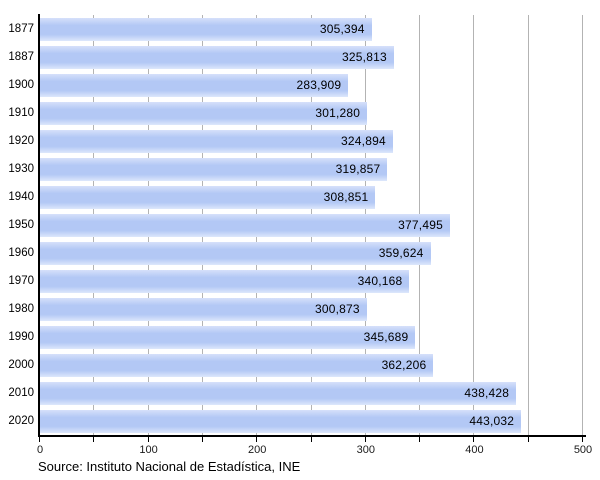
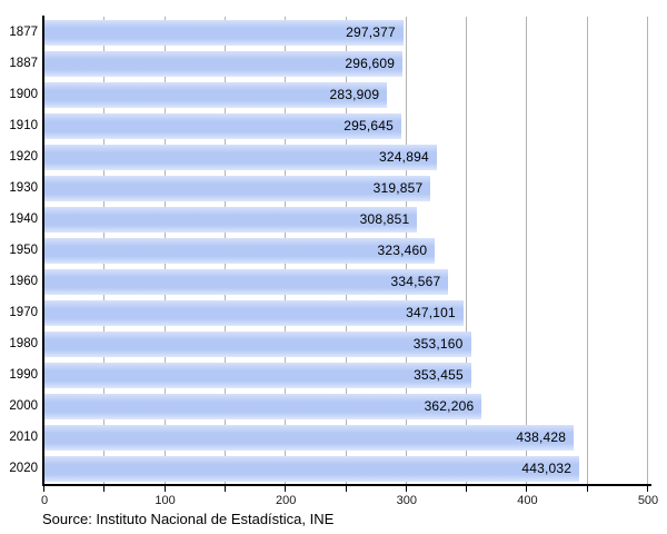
1877: 305,394 -> 297,377
1887: 325,813 -> 296,609
1910: 301,280 -> 295,645
1950: 377,495 -> 323,460
1960: 359,624 -> 334,567
1970: 340,168 -> 347,101
1980: 300,873 -> 353,160
1990: 345,689 -> 353,455
